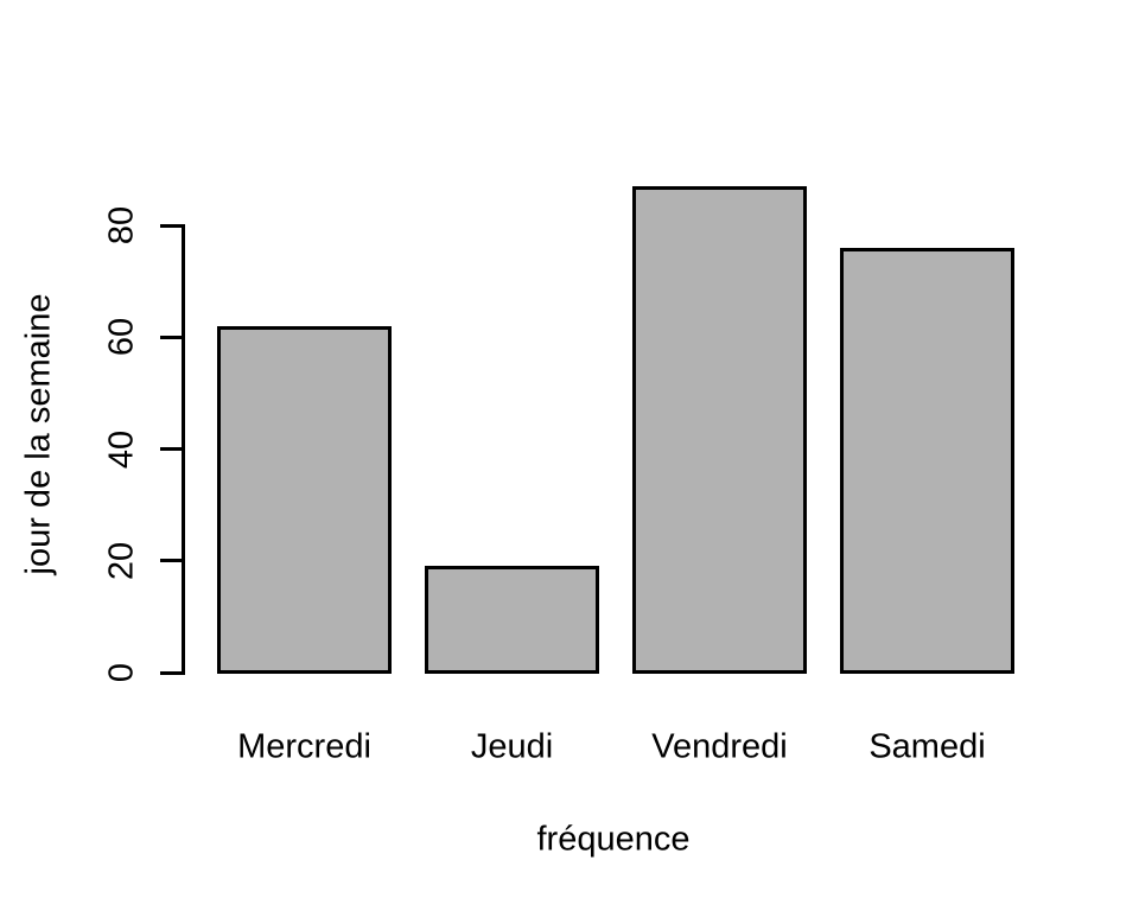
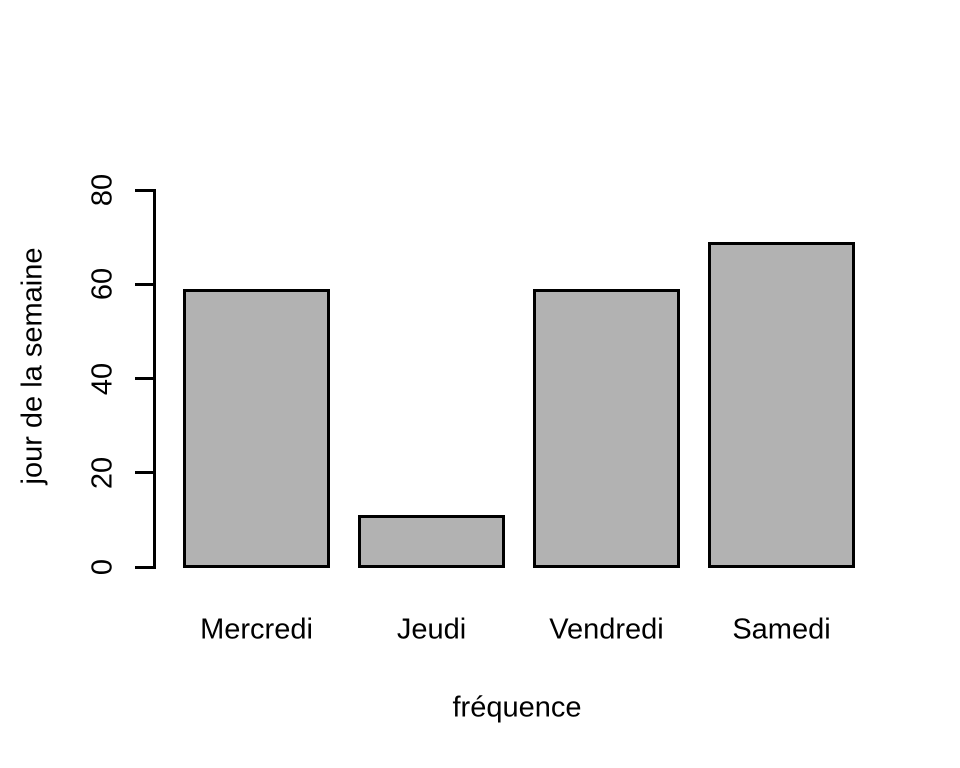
Mercredi: 62 -> 59
Jeudi: 19 -> 11
Vendredi: 87 -> 59
Samedi: 76 -> 69
